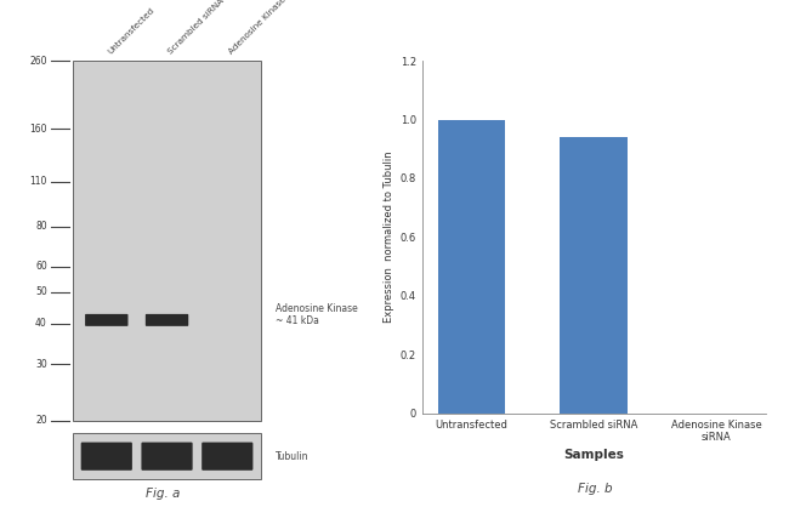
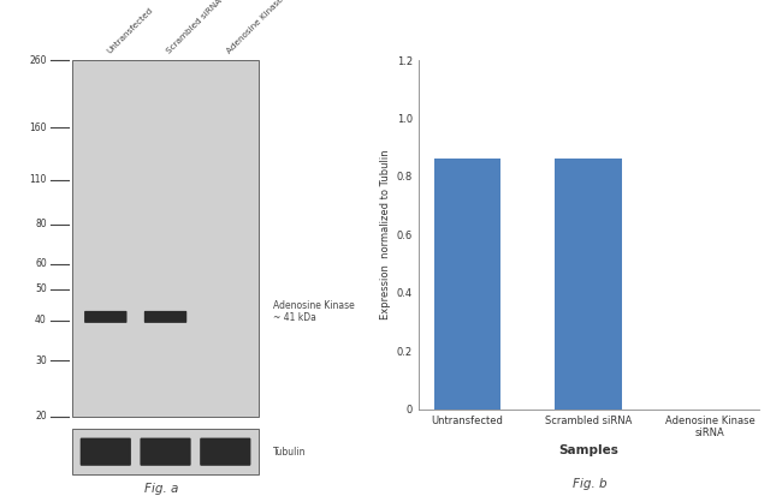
Untransfected: 1.00 -> 0.86
Scrambled siRNA: 0.94 -> 0.86
